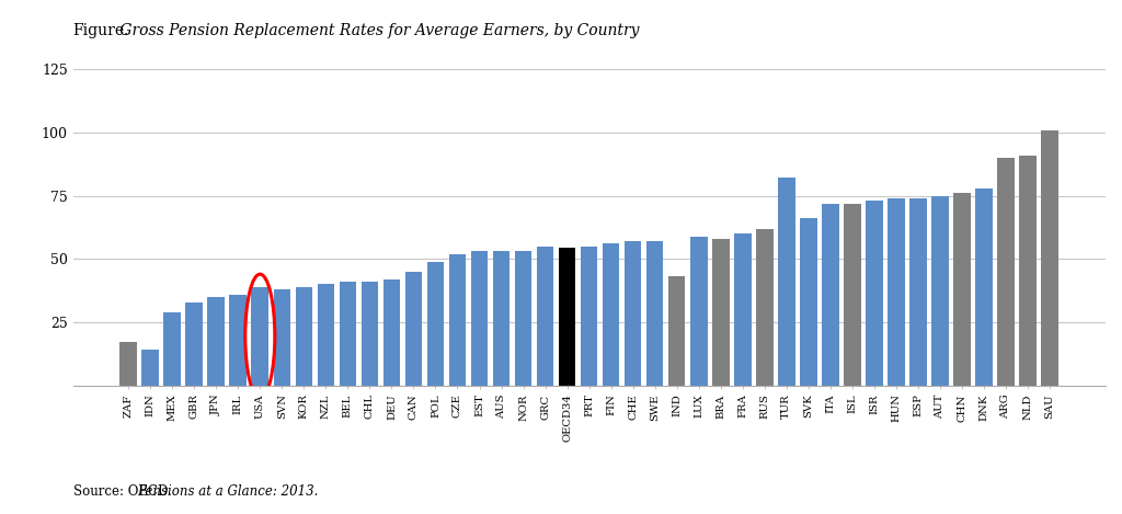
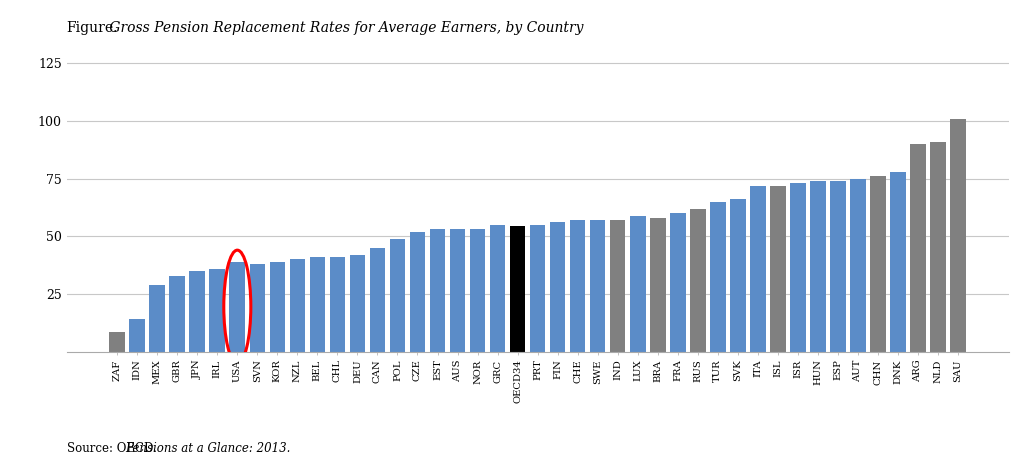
ZAF: 17.0 -> 8.5
IND: 43.0 -> 57.0
TUR: 82.0 -> 65.0
